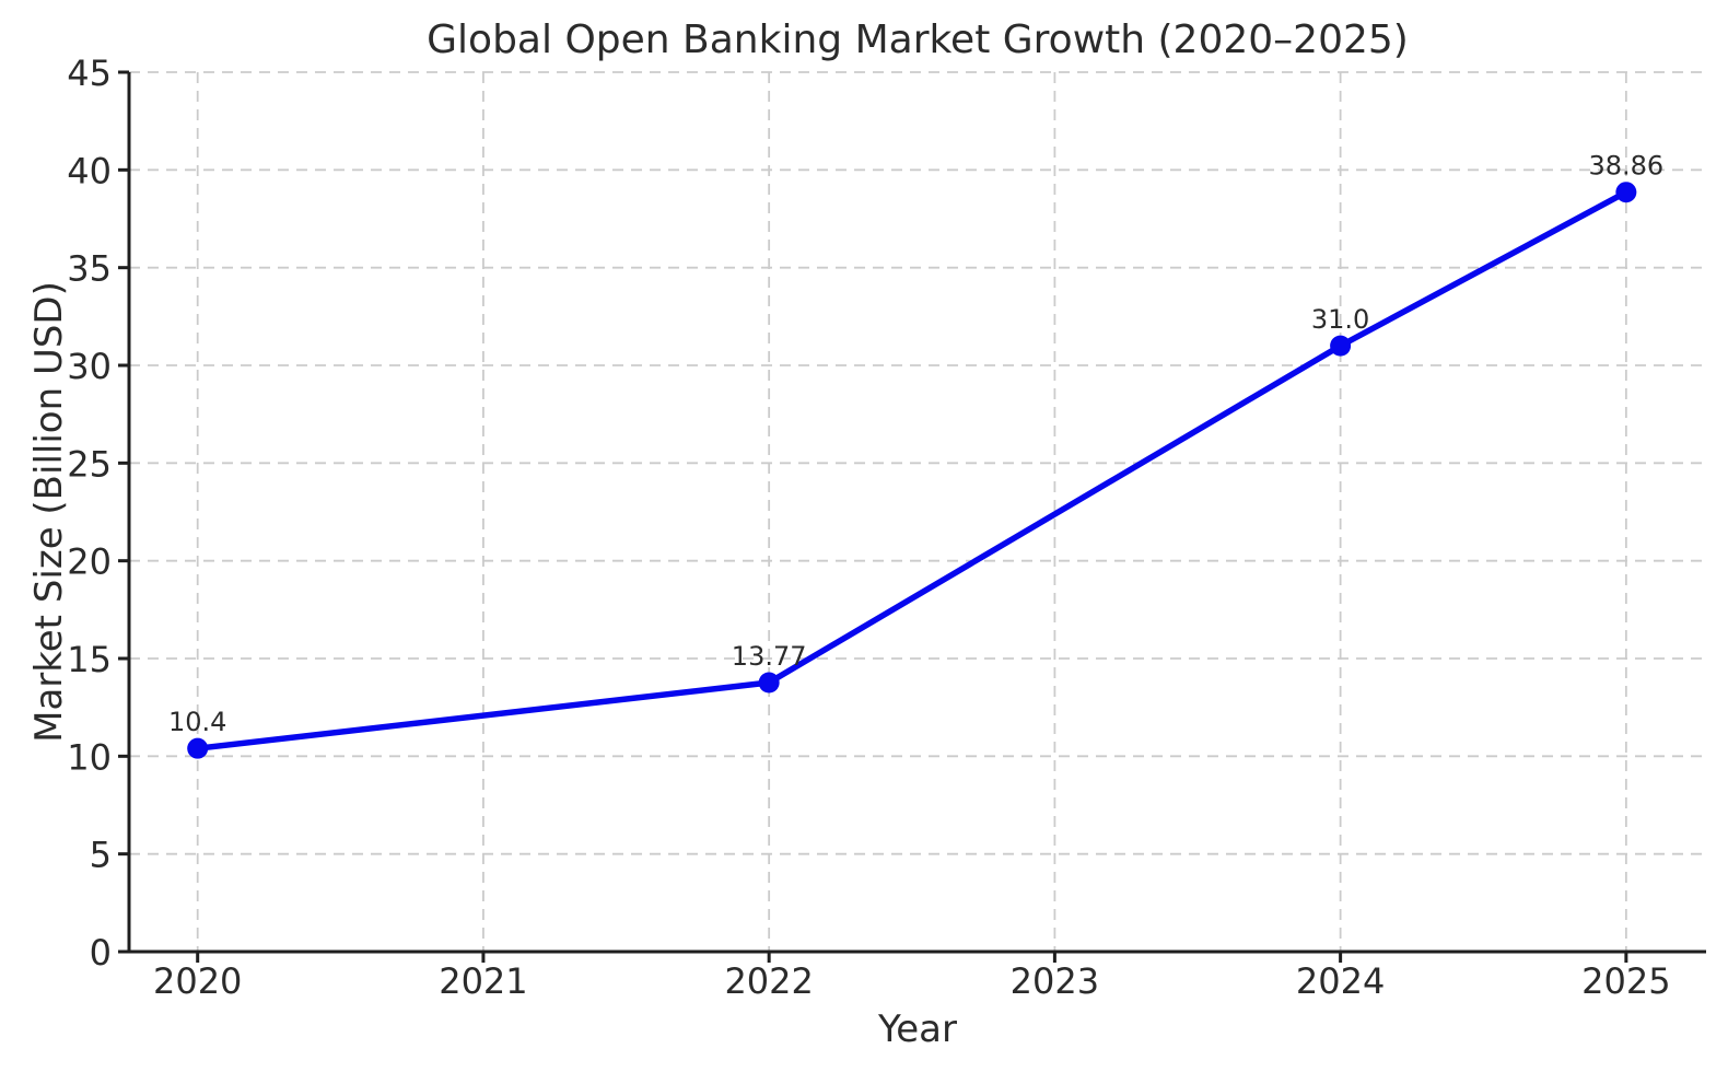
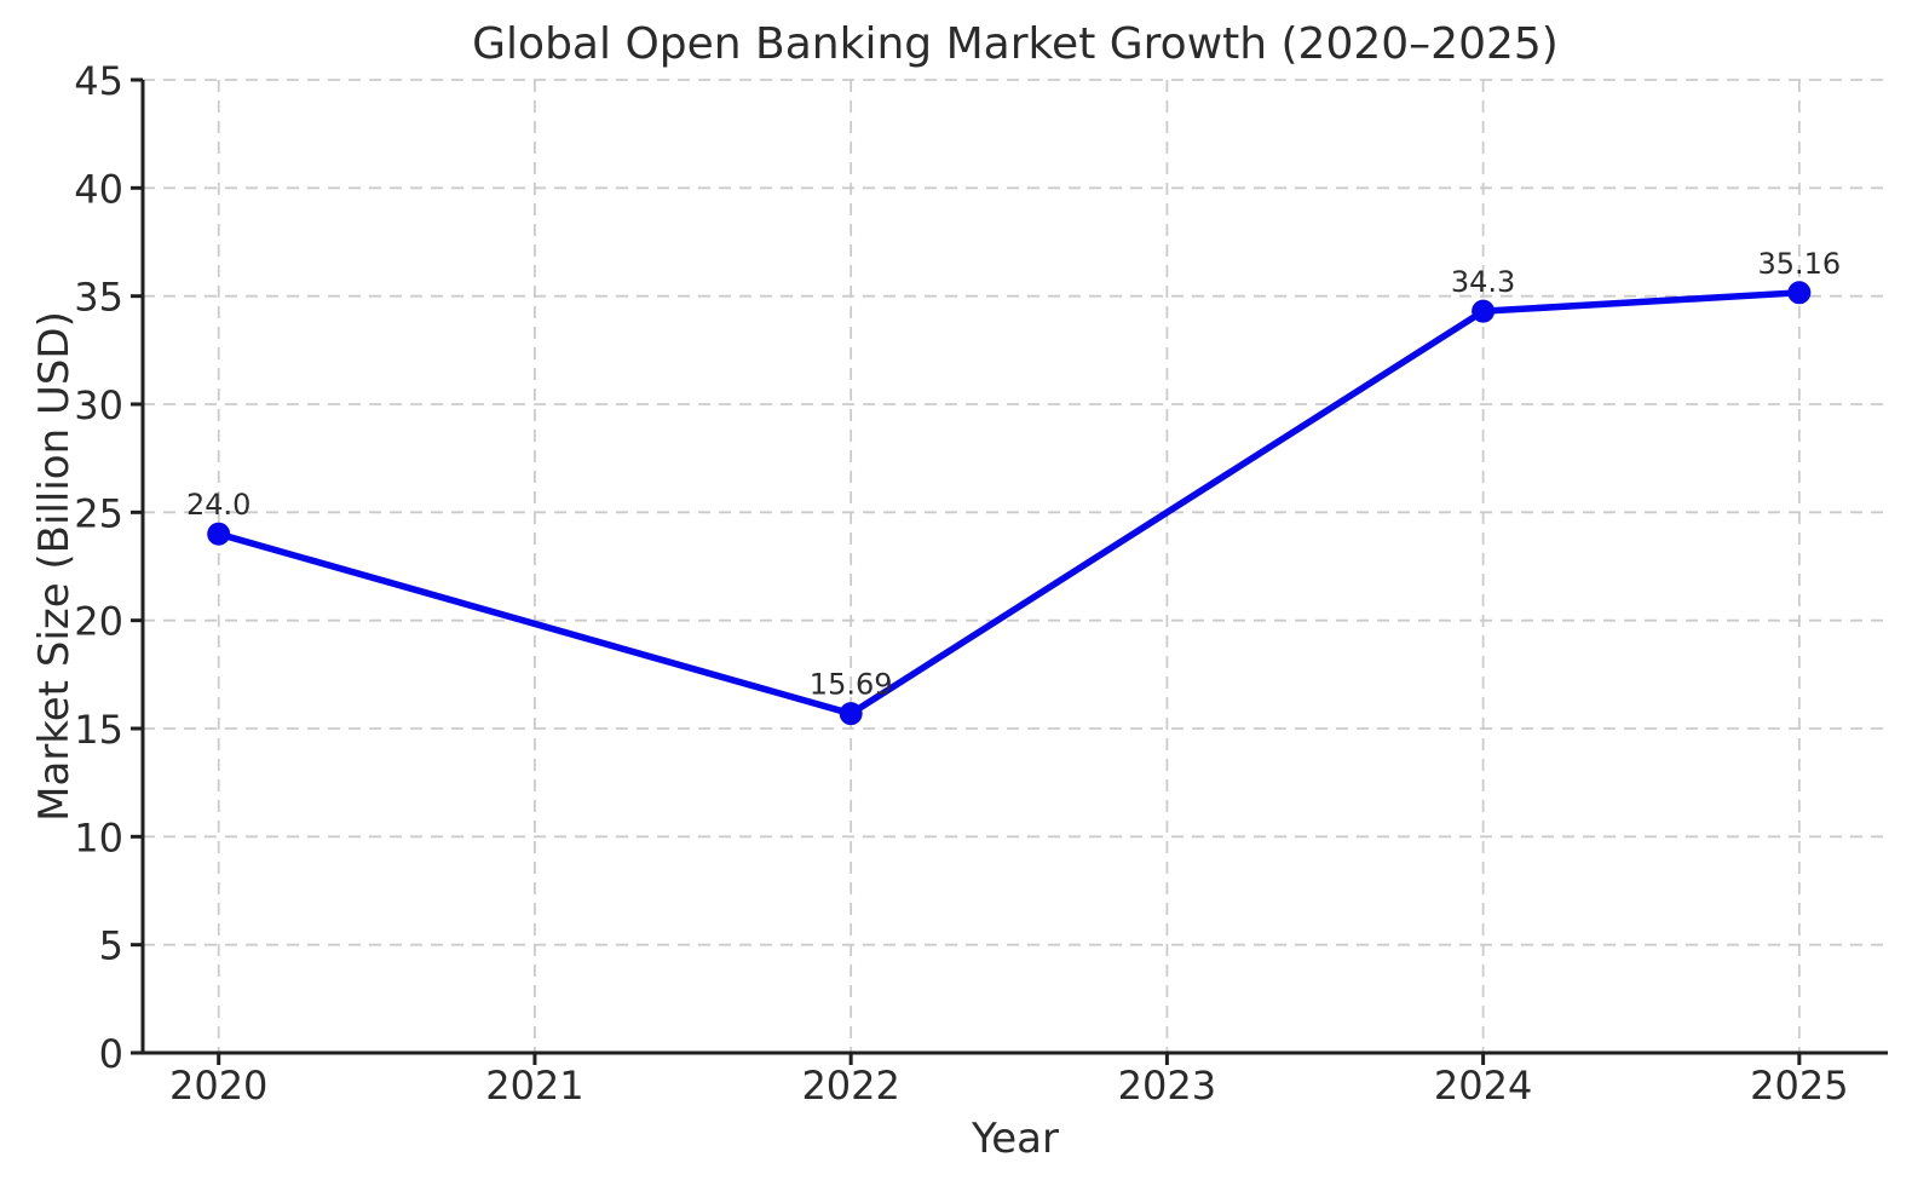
2020: 10.4 -> 24.0
2022: 13.77 -> 15.69
2024: 31.0 -> 34.3
2025: 38.86 -> 35.16
